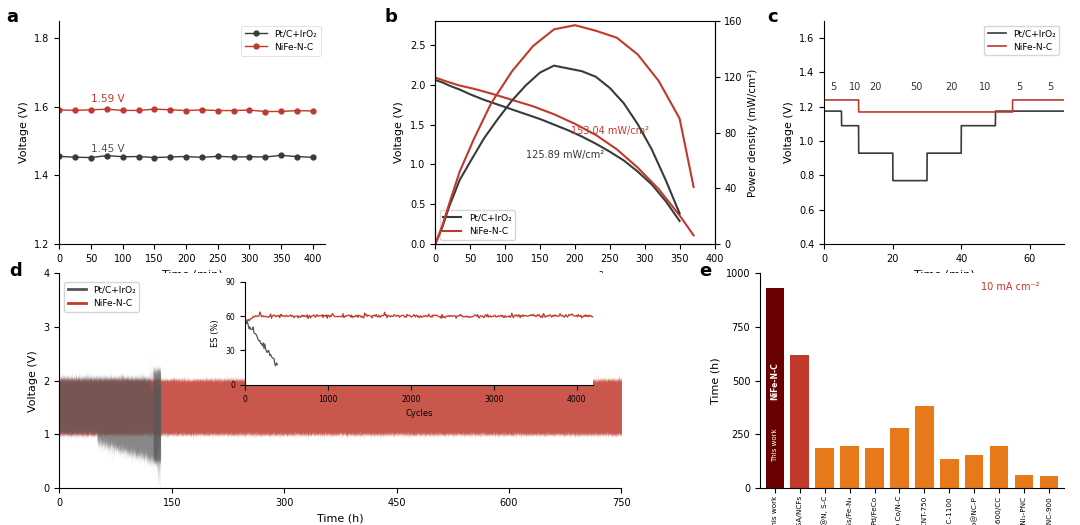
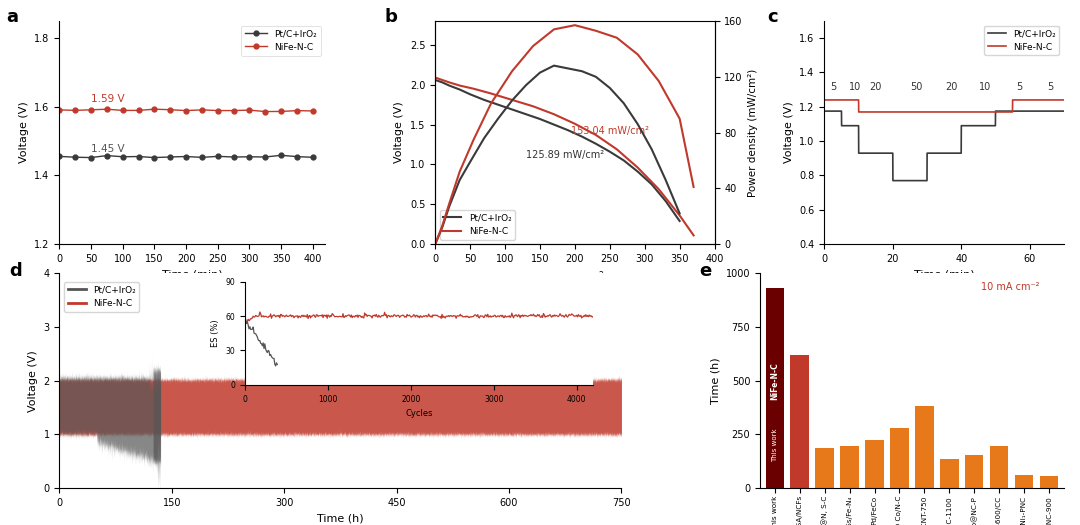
Pd/FeCo: 185 -> 225
